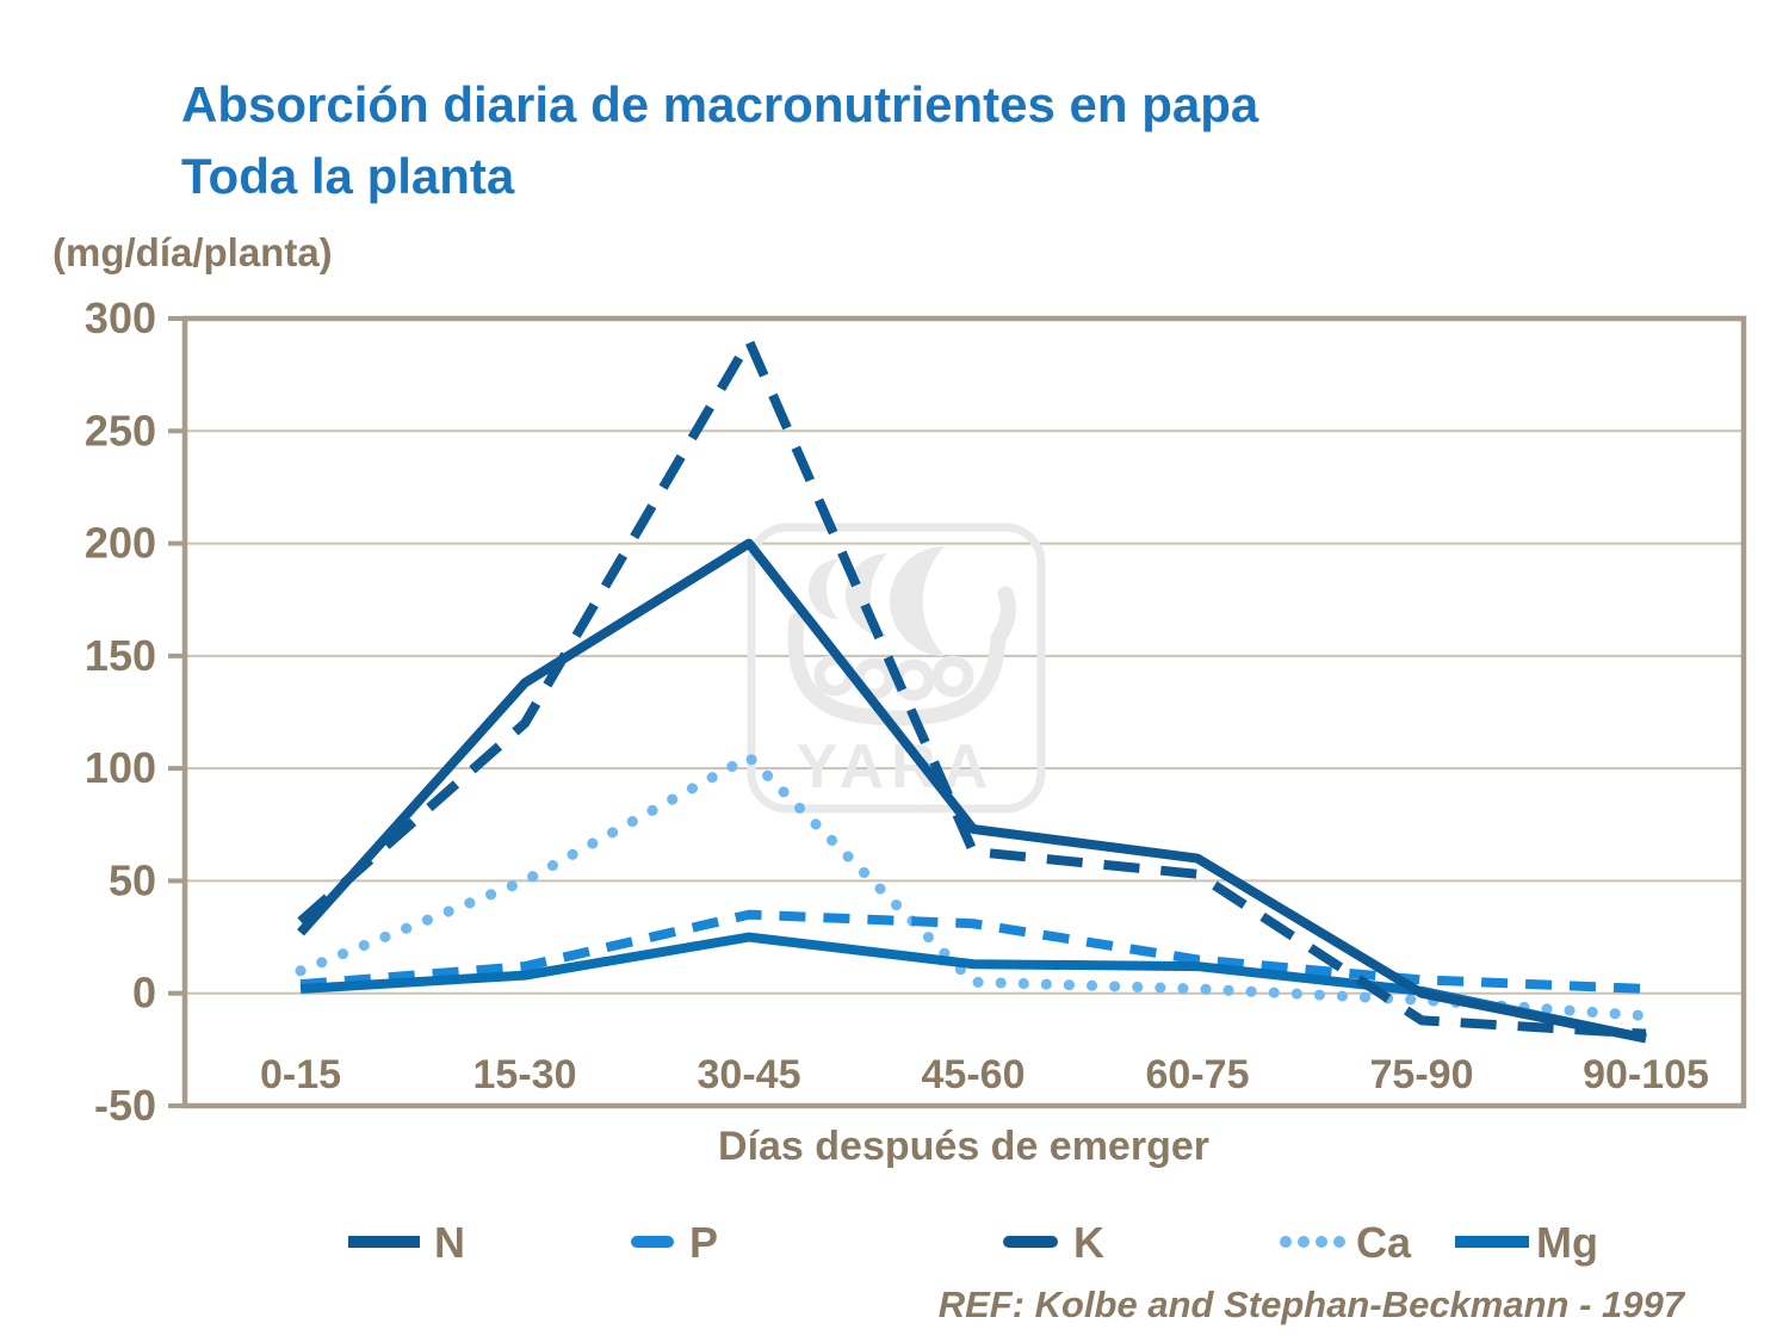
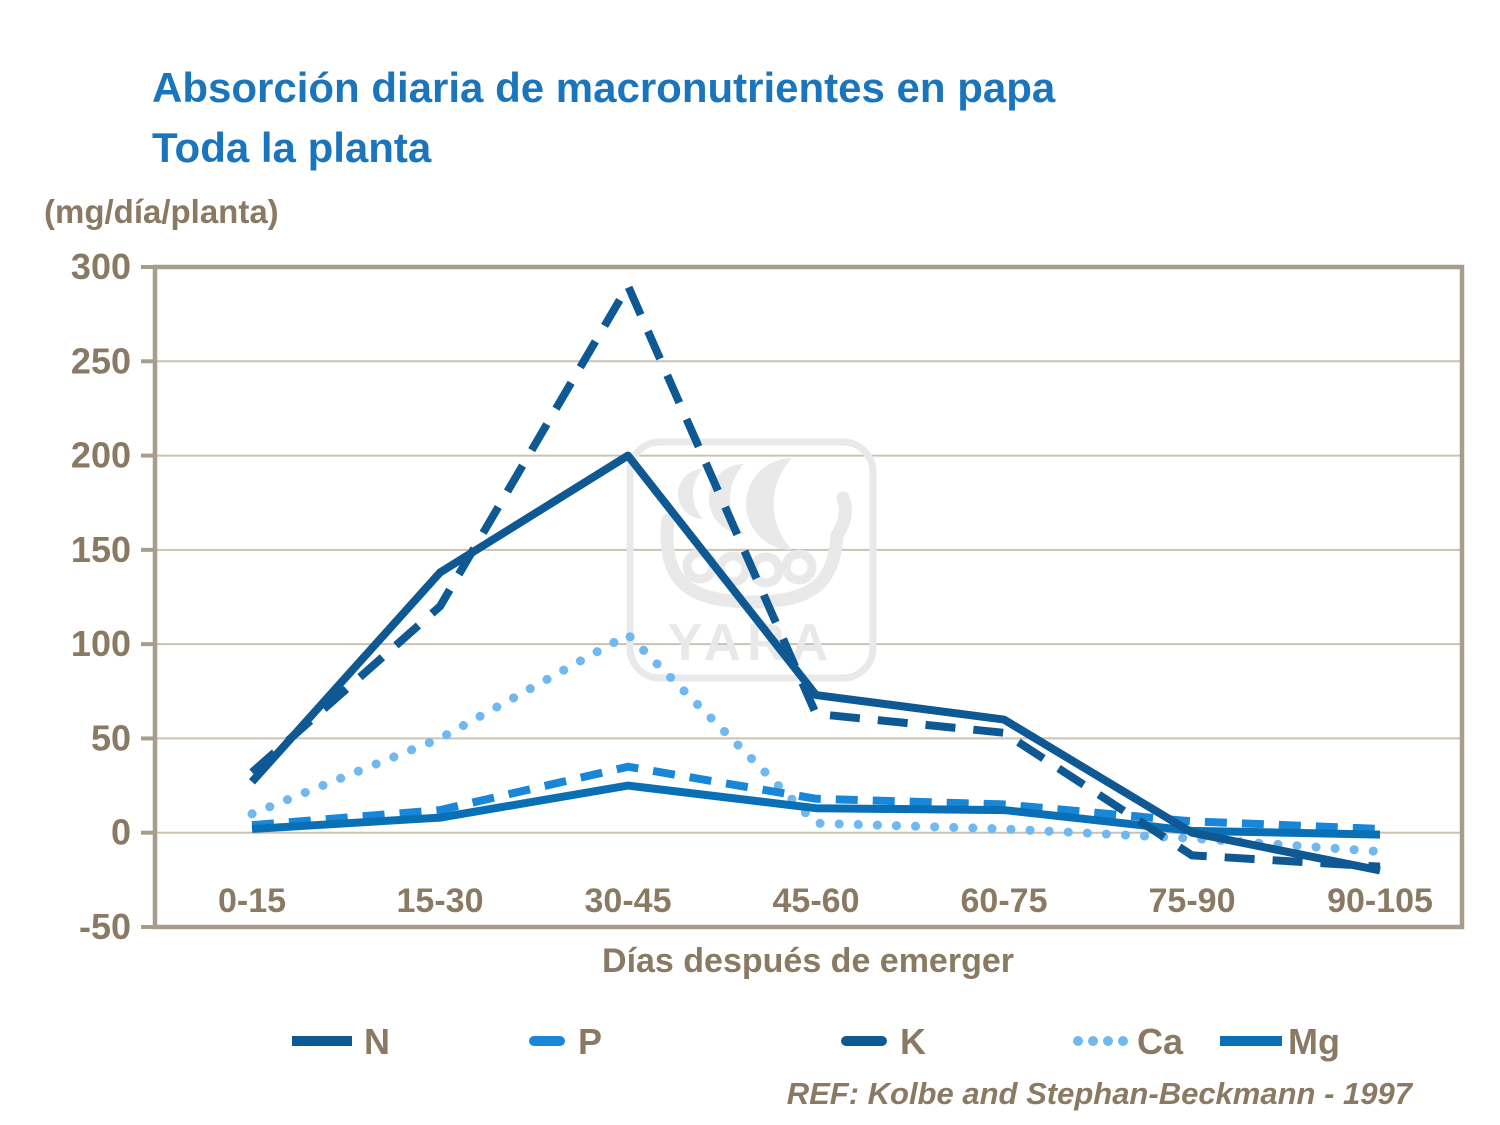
P/45-60: 31 -> 18
Mg/90-105: -20 -> -1
